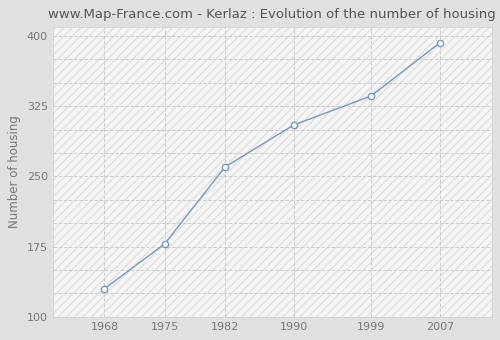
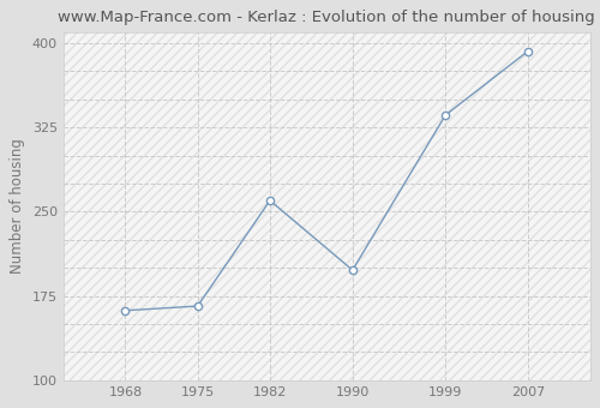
1968: 130 -> 162
1975: 178 -> 166
1990: 305 -> 198
